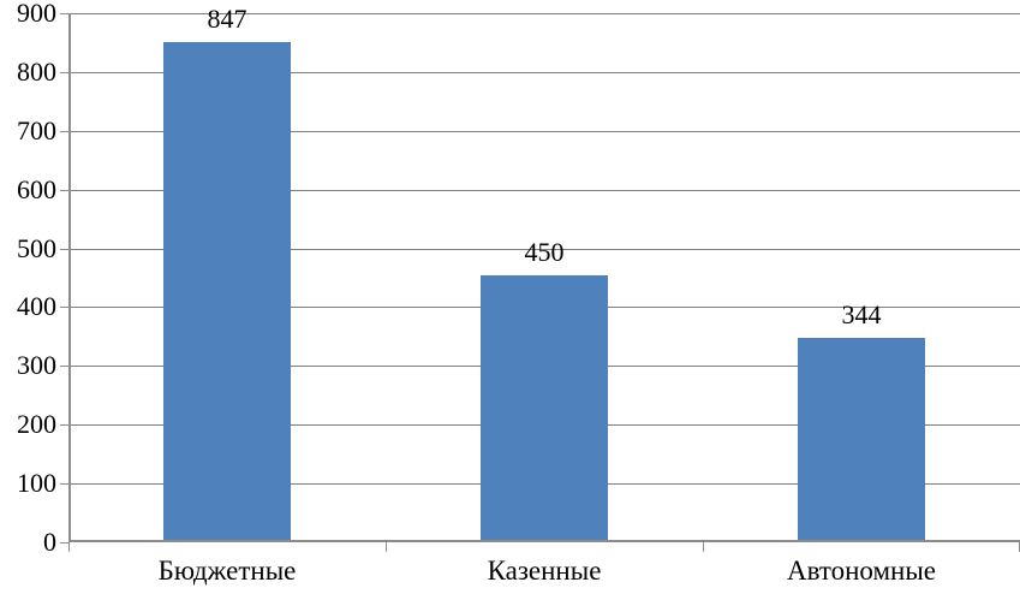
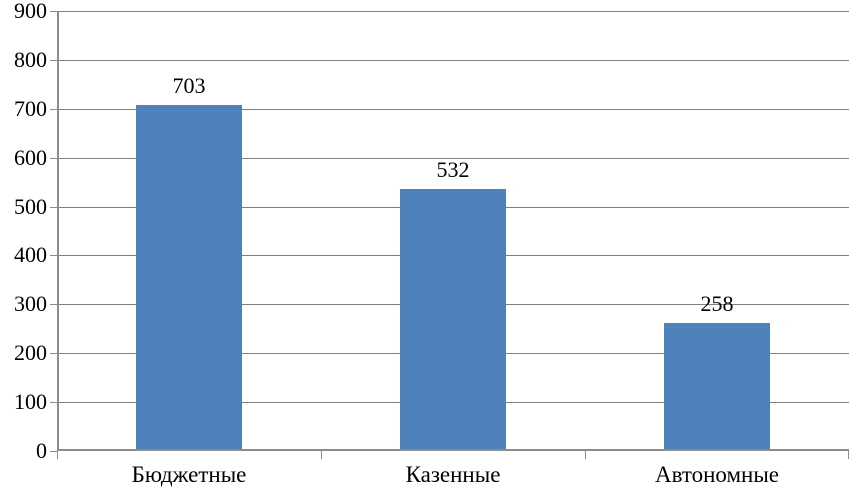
Бюджетные: 847 -> 703
Казенные: 450 -> 532
Автономные: 344 -> 258
